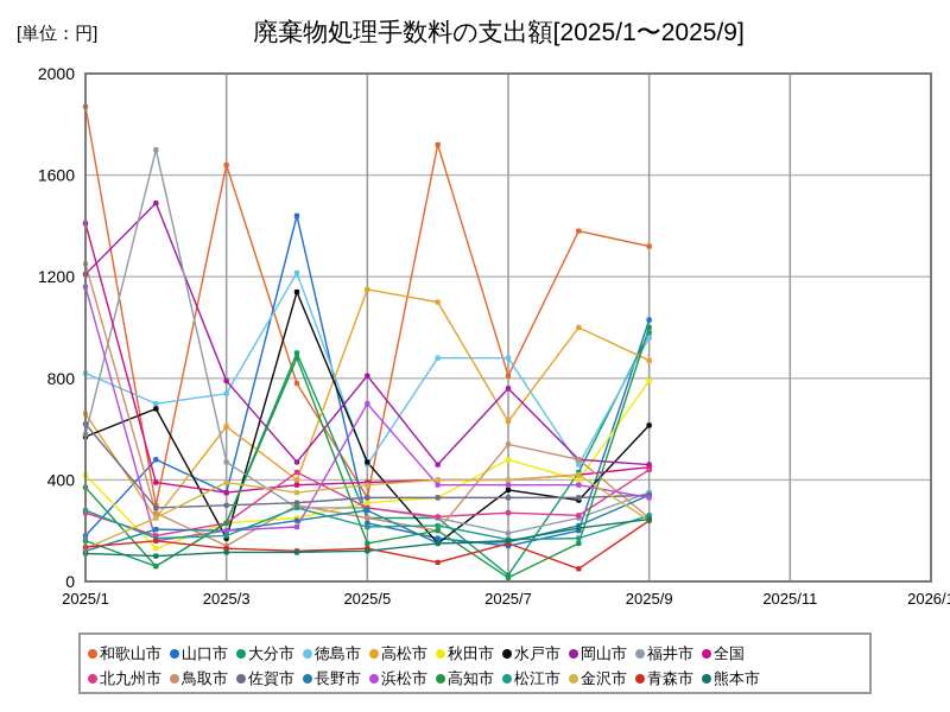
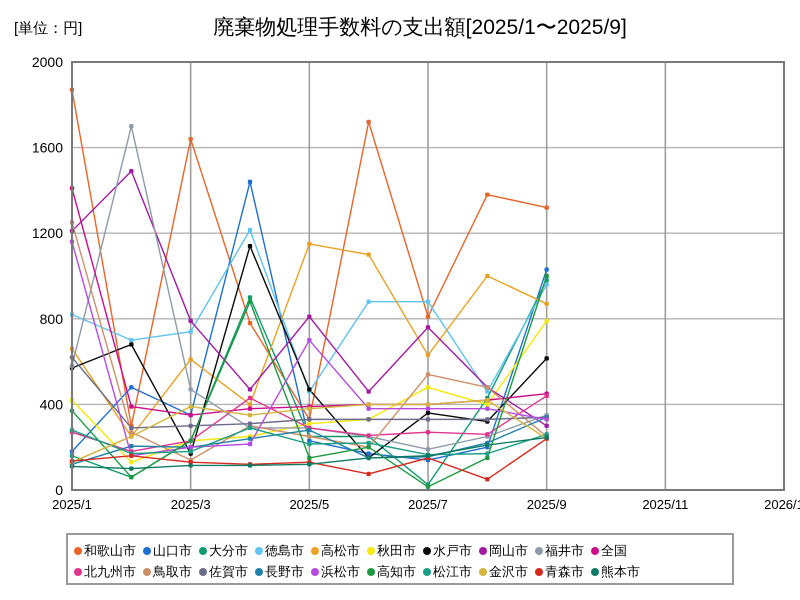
岡山市/2025/9: 460 -> 300
